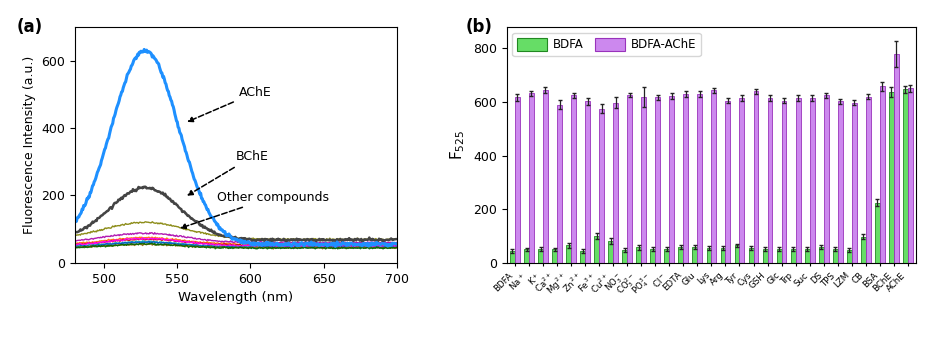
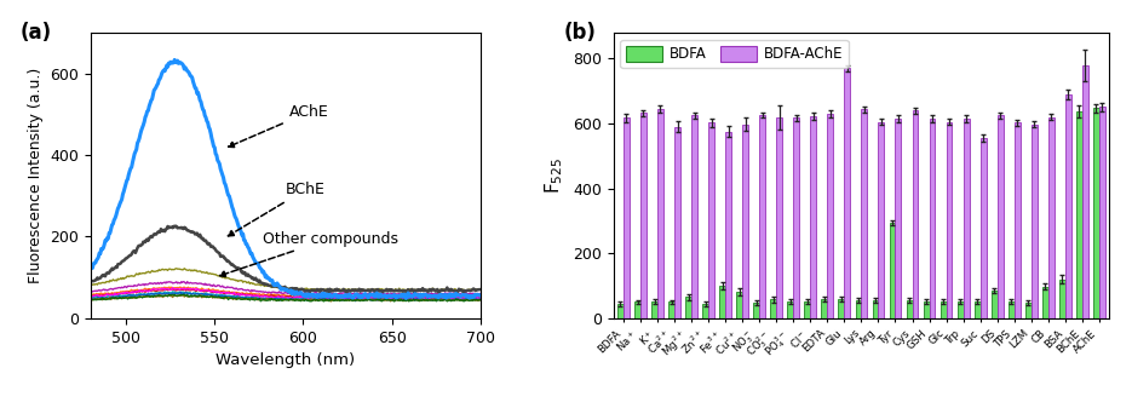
BDFA-AChE/Glu: 630 -> 770
BDFA/Tyr: 65 -> 295
BDFA-AChE/Suc: 615 -> 555
BDFA/DS: 58 -> 85
BDFA/BSA: 225 -> 120
BDFA-AChE/BSA: 658 -> 690
